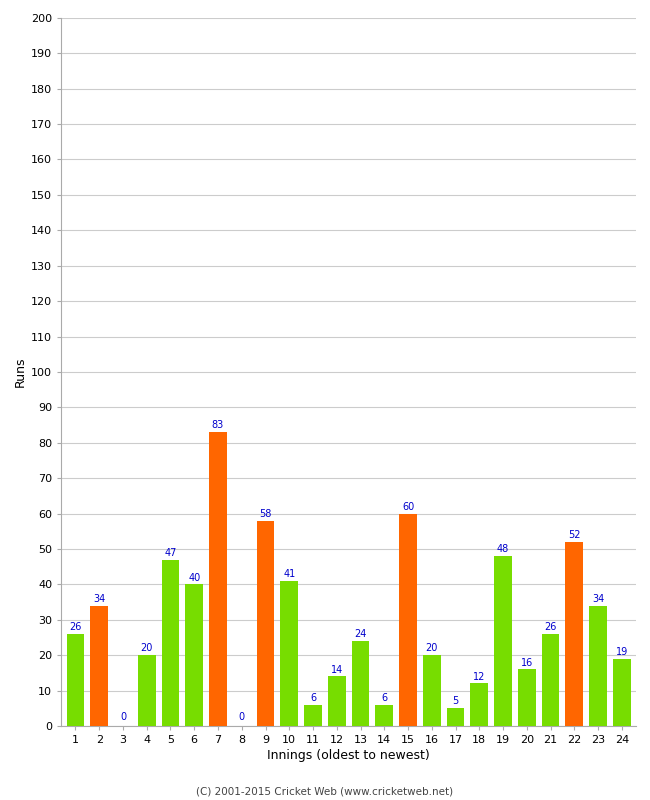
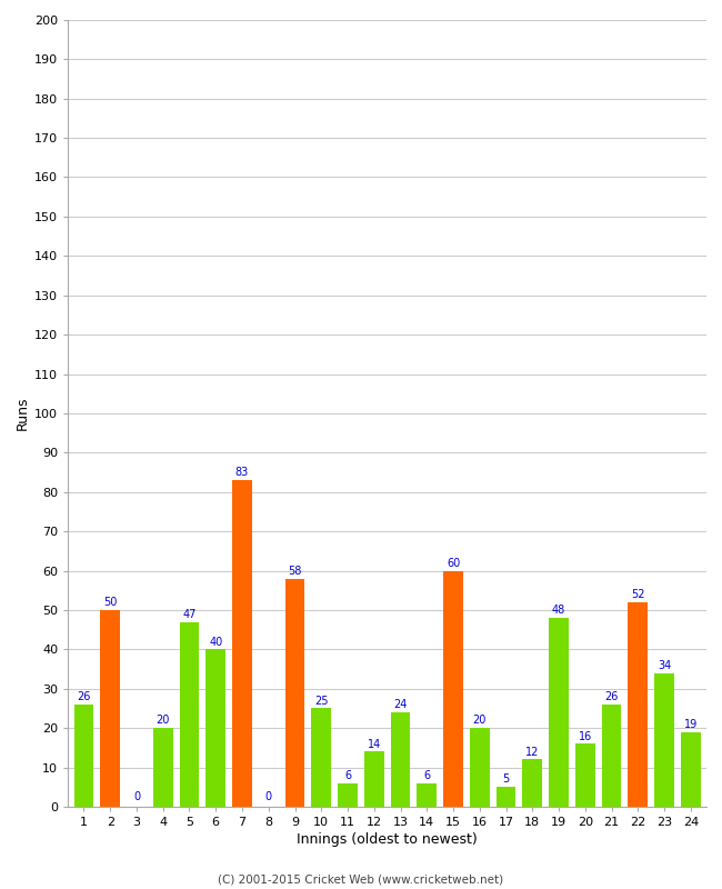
2: 34 -> 50
10: 41 -> 25
